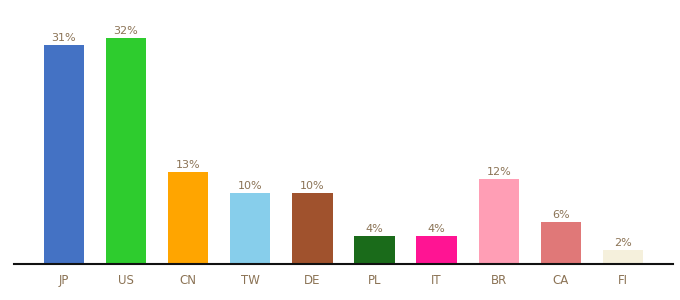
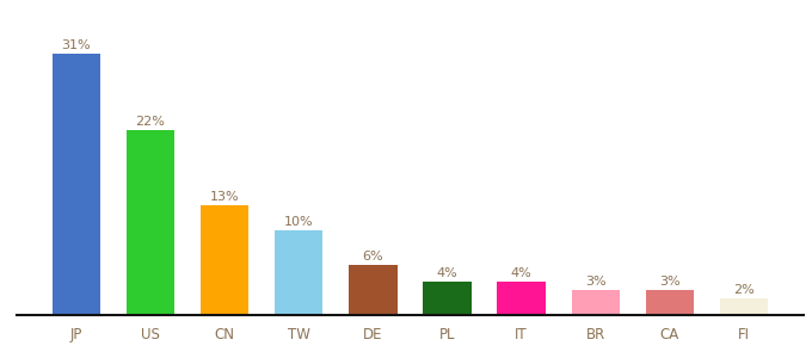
US: 32% -> 22%
DE: 10% -> 6%
BR: 12% -> 3%
CA: 6% -> 3%
